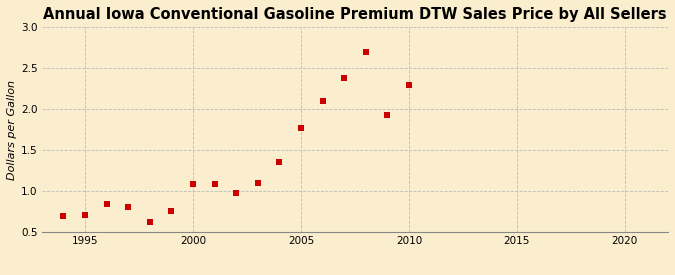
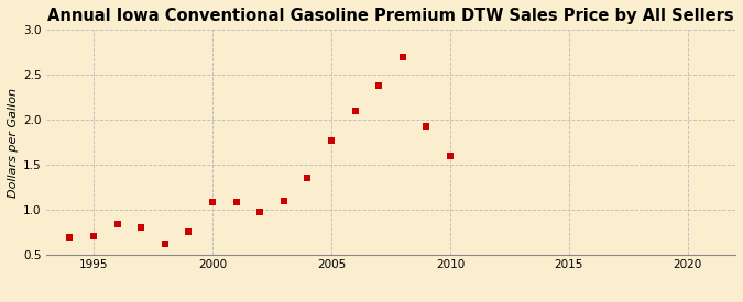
2010: 2.29 -> 1.60
